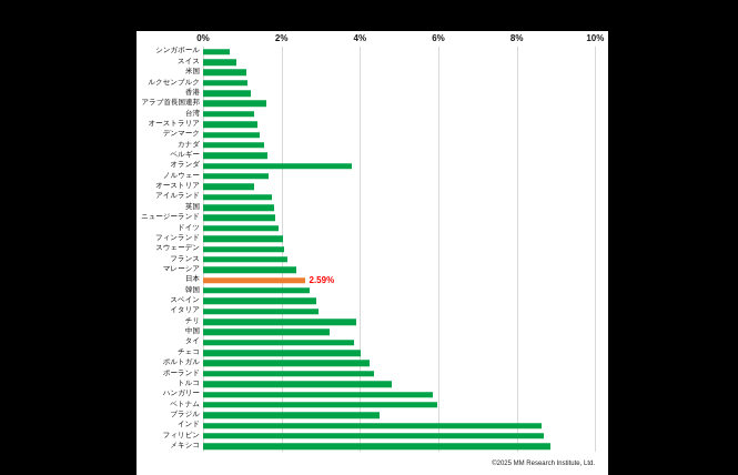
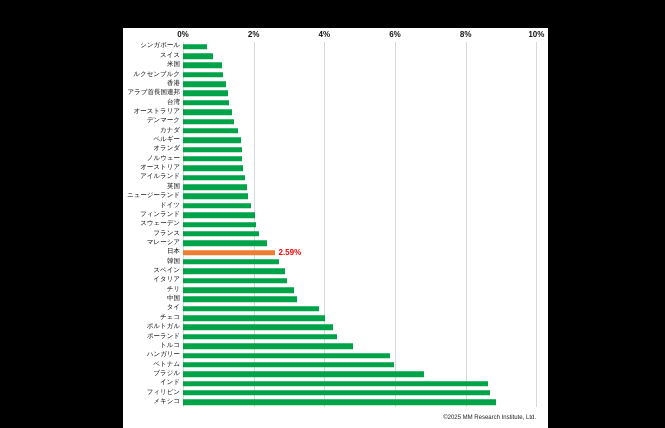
アラブ首長国連邦: 1.6% -> 1.3%
オランダ: 3.8% -> 1.7%
オーストリア: 1.3% -> 1.7%
チリ: 3.9% -> 3.1%
ブラジル: 4.5% -> 6.8%
